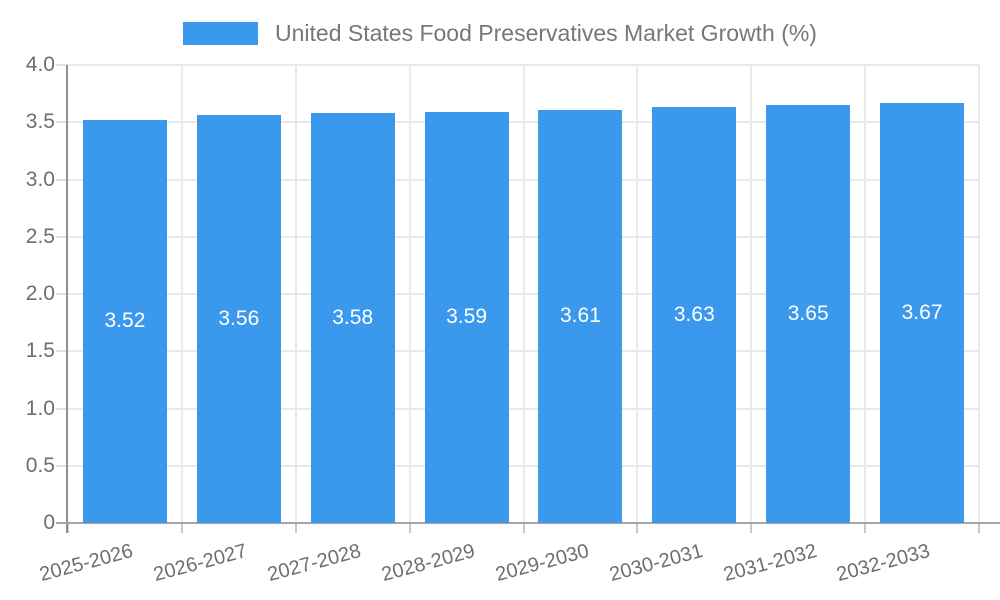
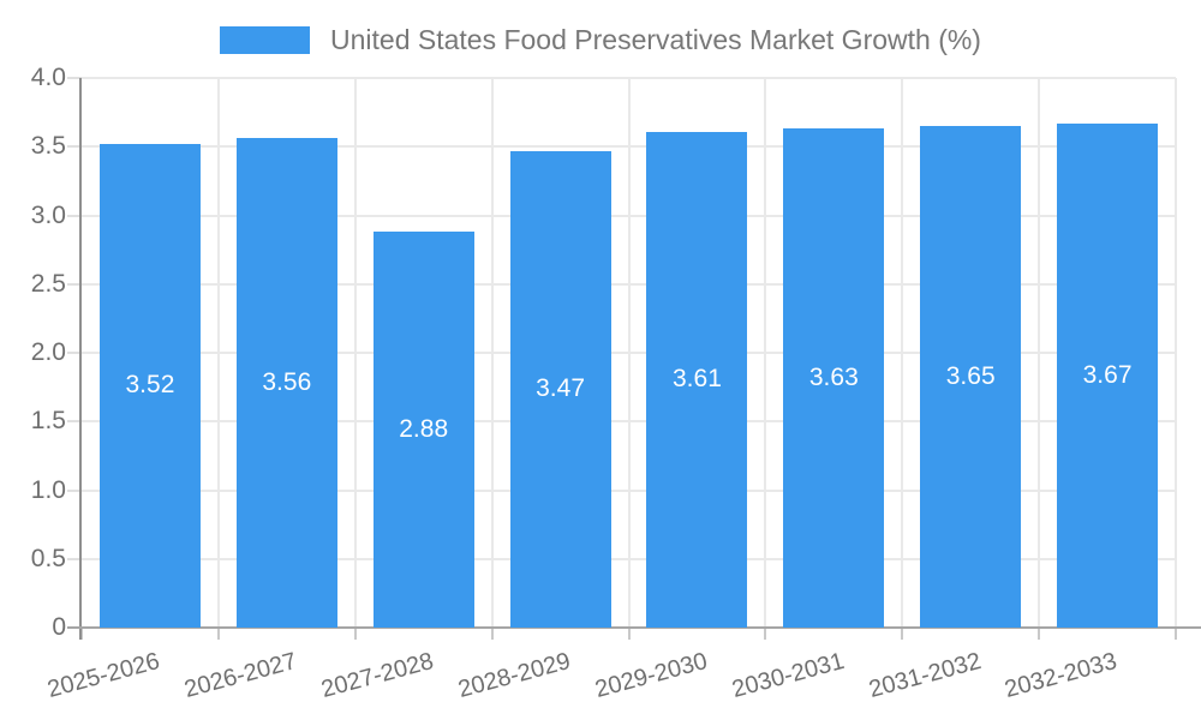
2027-2028: 3.58 -> 2.88
2028-2029: 3.59 -> 3.47
